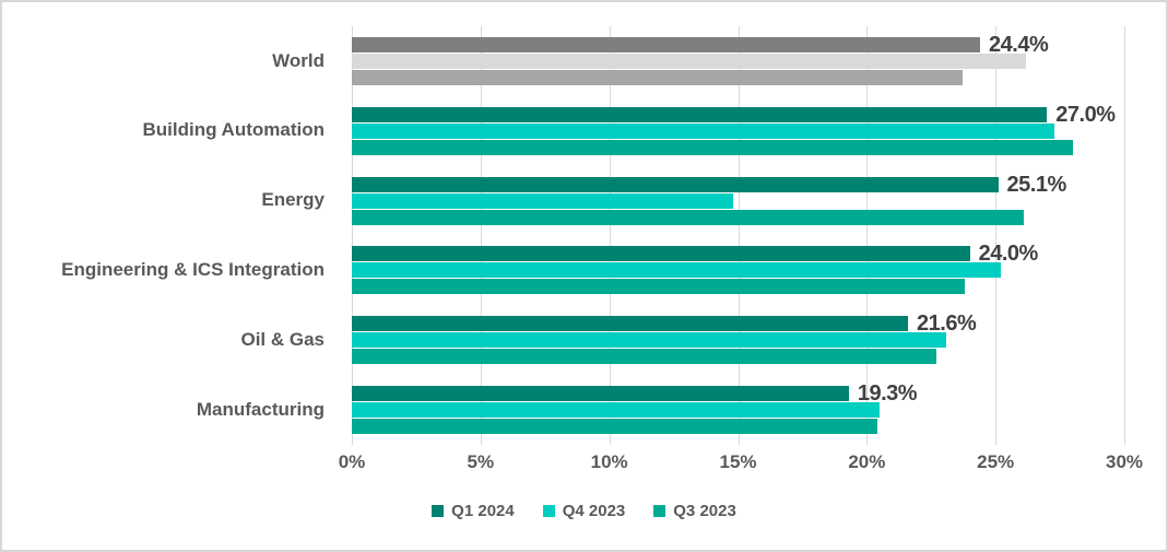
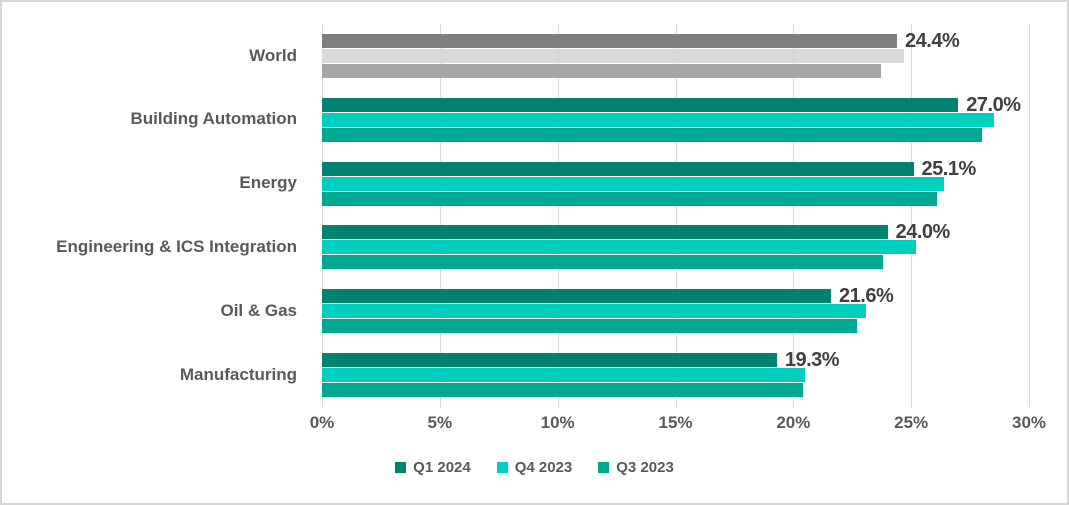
Q4 2023/World: 26.2% -> 24.7%
Q4 2023/Building Automation: 27.3% -> 28.5%
Q4 2023/Energy: 14.8% -> 26.4%
